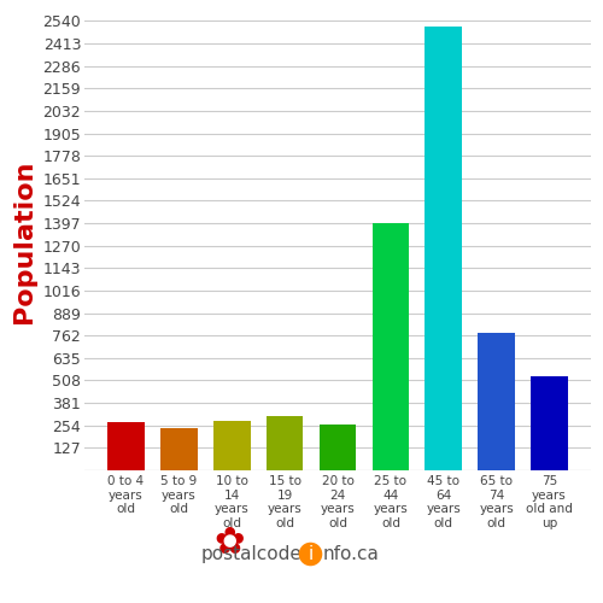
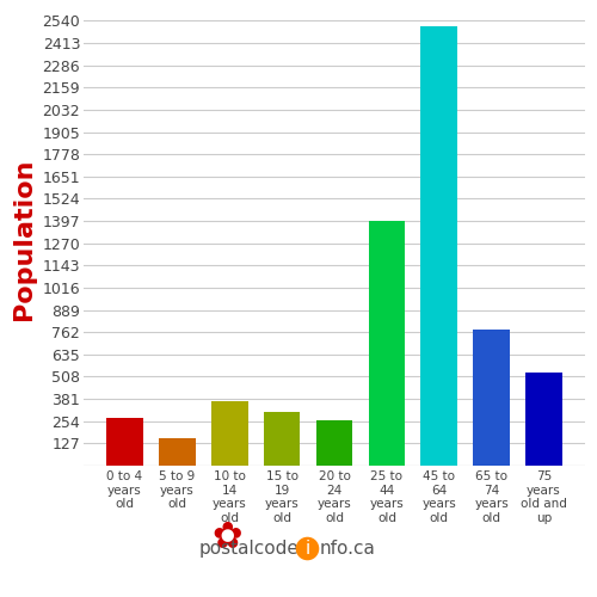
5 to 9 years old: 240 -> 160
10 to 14 years old: 280 -> 370
